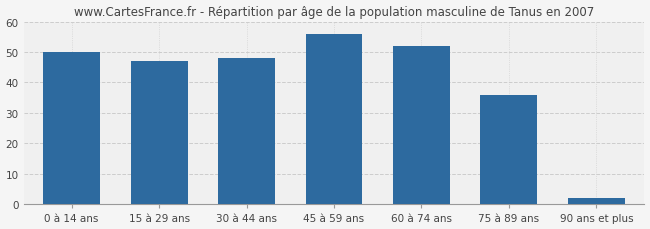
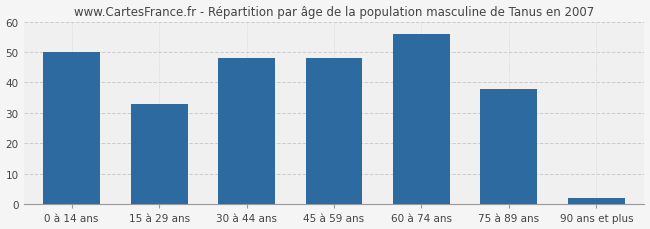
15 à 29 ans: 47 -> 33
45 à 59 ans: 56 -> 48
60 à 74 ans: 52 -> 56
75 à 89 ans: 36 -> 38
